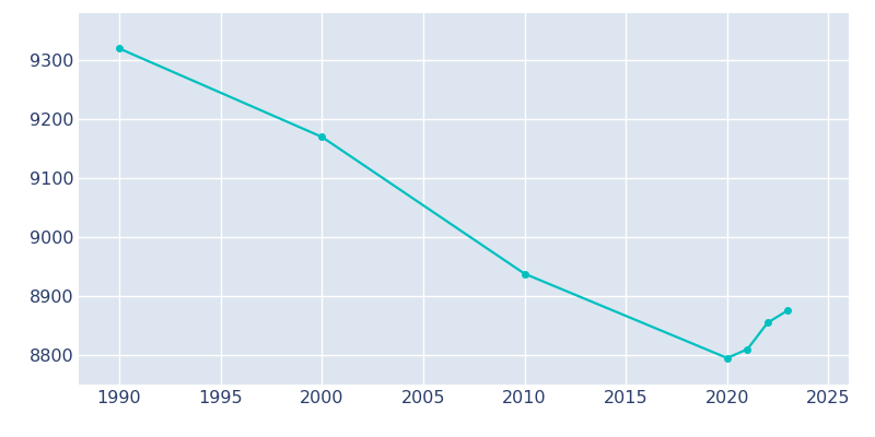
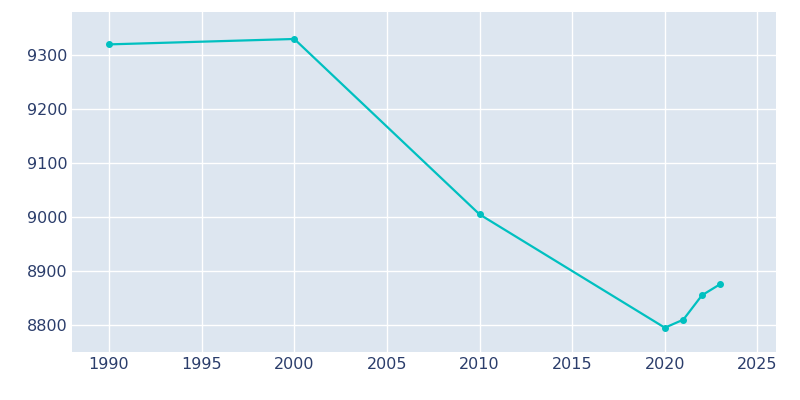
2000: 9170 -> 9330
2010: 8938 -> 9005
